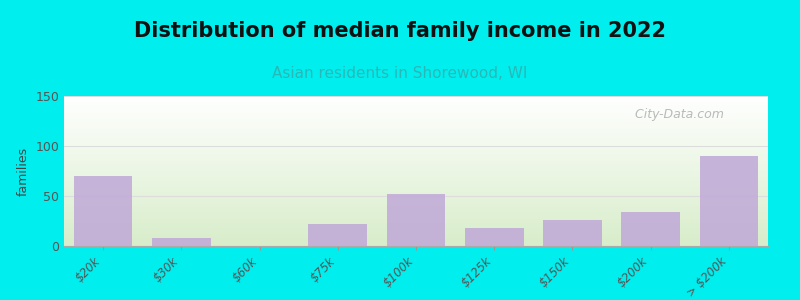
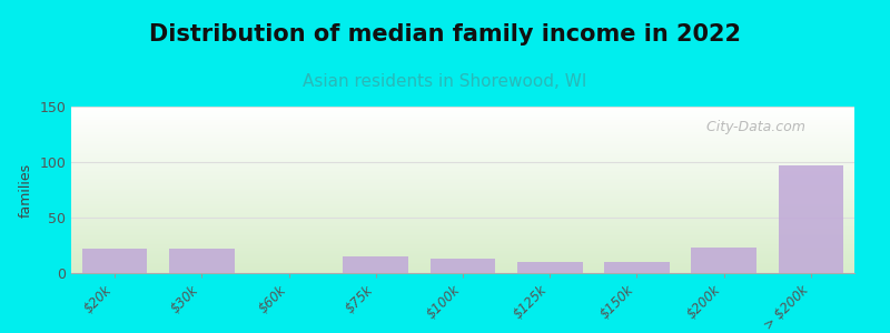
$20k: 70 -> 22
$30k: 8 -> 22
$75k: 22 -> 15
$100k: 52 -> 13
$125k: 18 -> 10
$150k: 26 -> 10
$200k: 34 -> 23
> $200k: 90 -> 97
